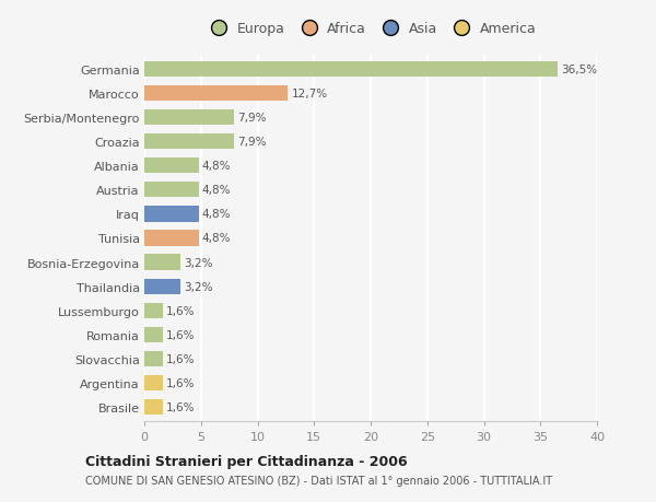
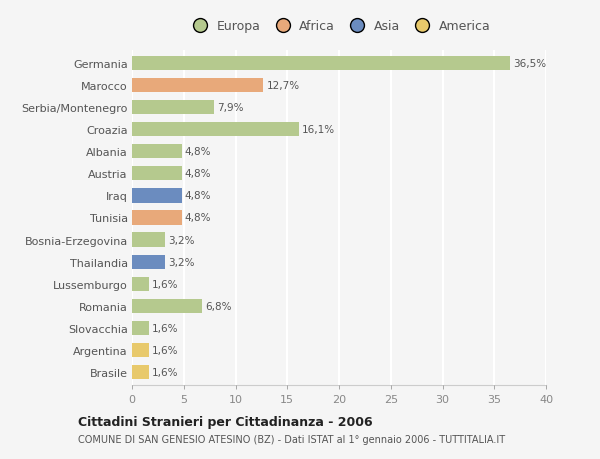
Croazia: 7,9% -> 16,1%
Romania: 1,6% -> 6,8%
